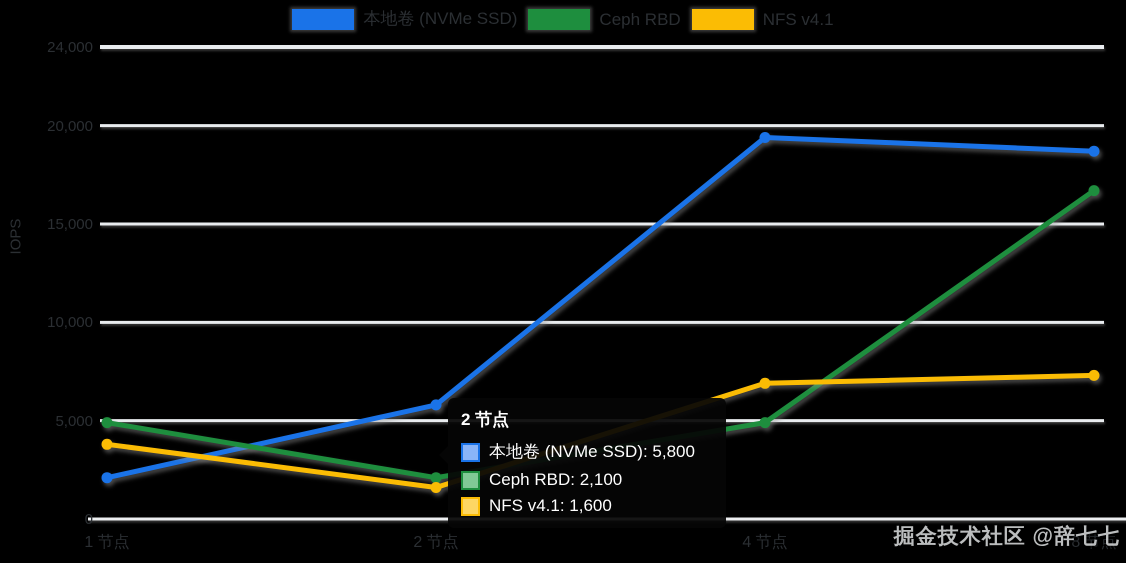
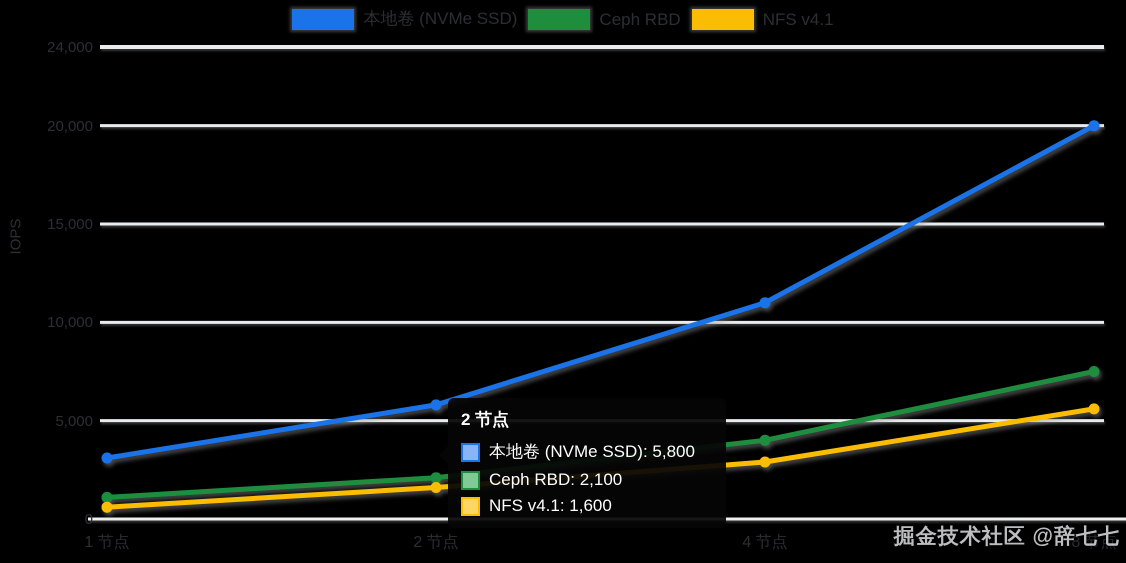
本地卷 (NVMe SSD)/1 节点: 2100 -> 3100
Ceph RBD/1 节点: 4900 -> 1100
NFS v4.1/1 节点: 3800 -> 600
本地卷 (NVMe SSD)/4 节点: 19400 -> 11000
Ceph RBD/4 节点: 4900 -> 4000
NFS v4.1/4 节点: 6900 -> 2900
本地卷 (NVMe SSD)/8 节点: 18700 -> 20000
Ceph RBD/8 节点: 16700 -> 7500
NFS v4.1/8 节点: 7300 -> 5600
